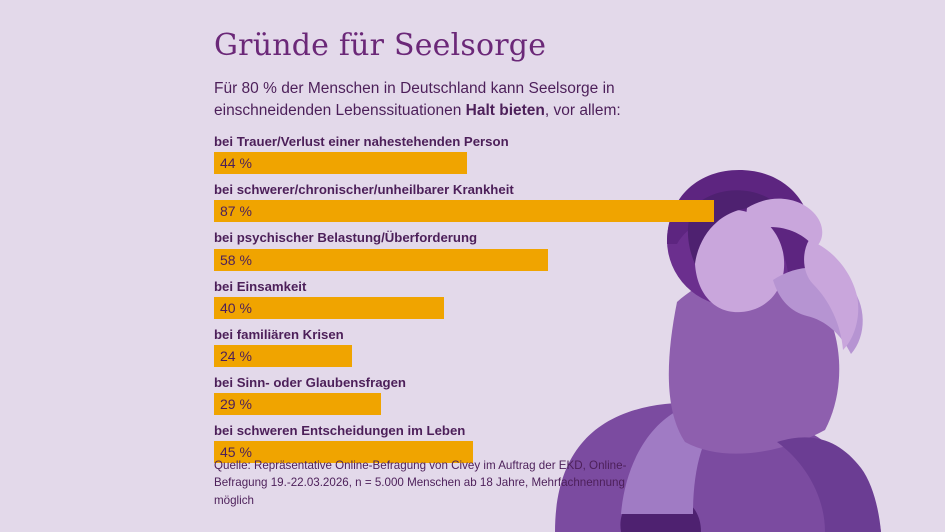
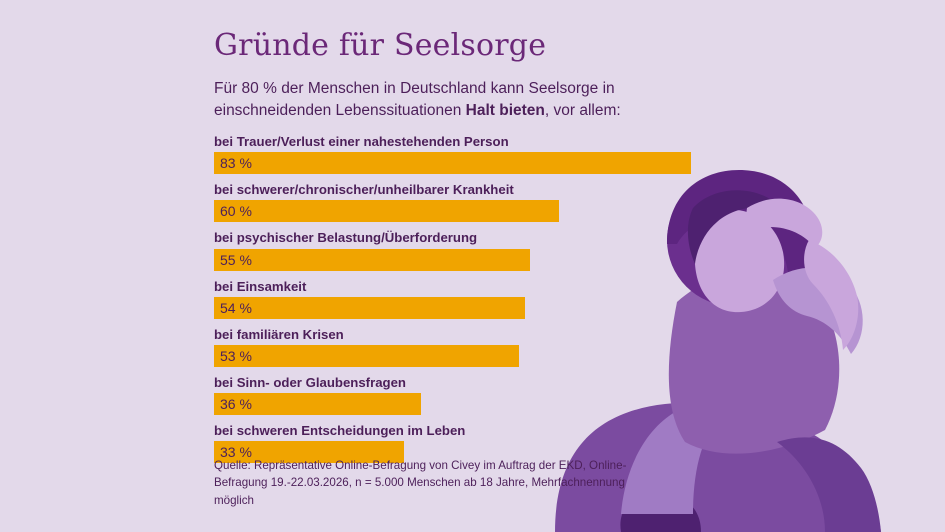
bei Trauer/Verlust einer nahestehenden Person: 44 -> 83
bei schwerer/chronischer/unheilbarer Krankheit: 87 -> 60
bei psychischer Belastung/Überforderung: 58 -> 55
bei Einsamkeit: 40 -> 54
bei familiären Krisen: 24 -> 53
bei Sinn- oder Glaubensfragen: 29 -> 36
bei schweren Entscheidungen im Leben: 45 -> 33
